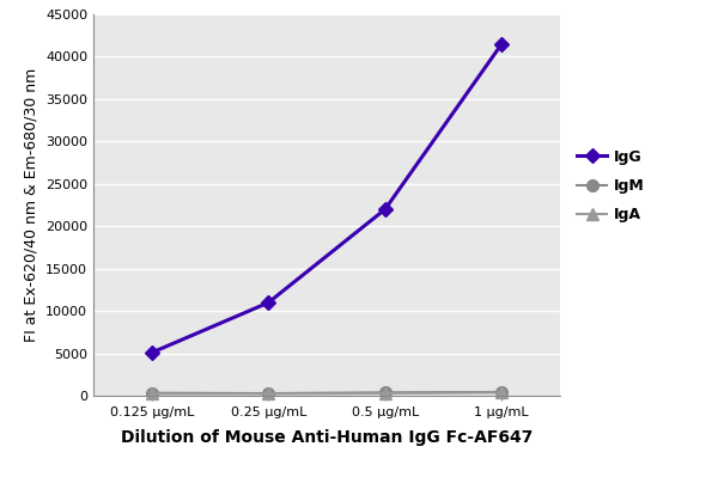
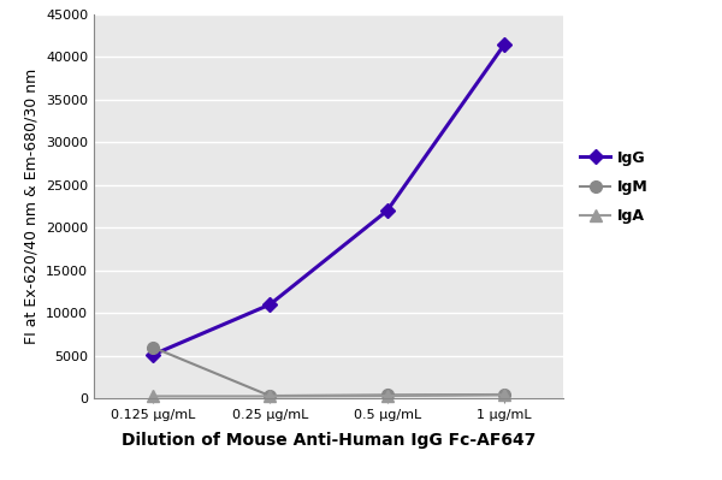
IgM/0.125 μg/mL: 400 -> 6000
